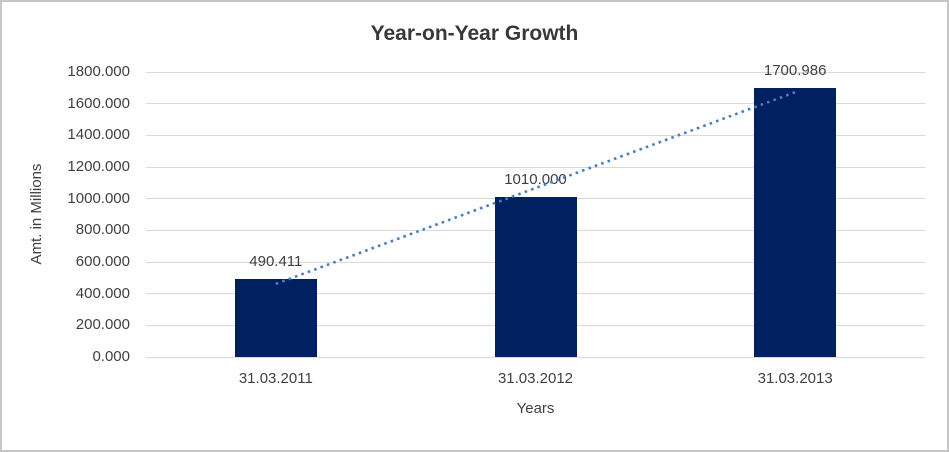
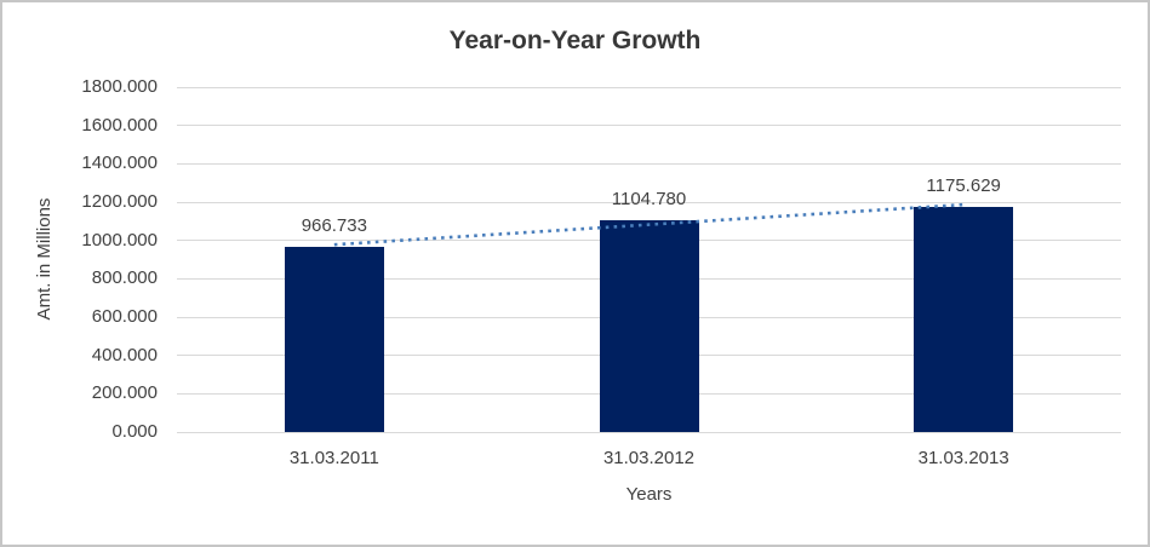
31.03.2011: 490.411 -> 966.733
31.03.2012: 1010.000 -> 1104.780
31.03.2013: 1700.986 -> 1175.629
